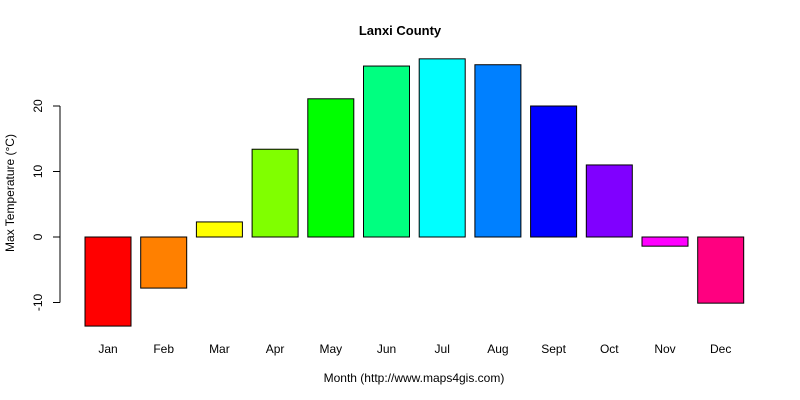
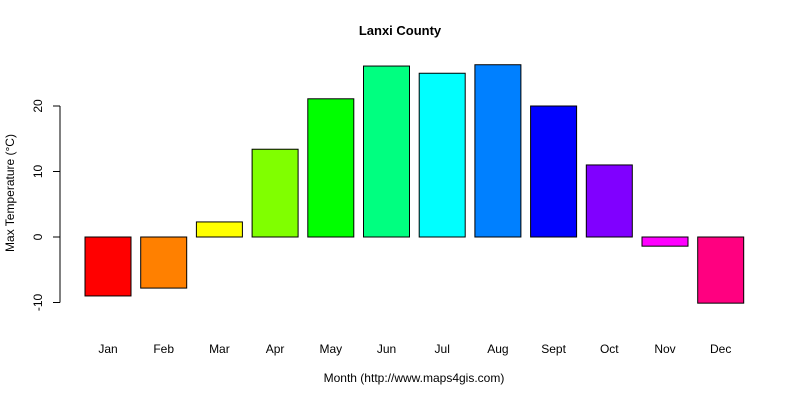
Jan: -14 -> -9
Jul: 27 -> 25
